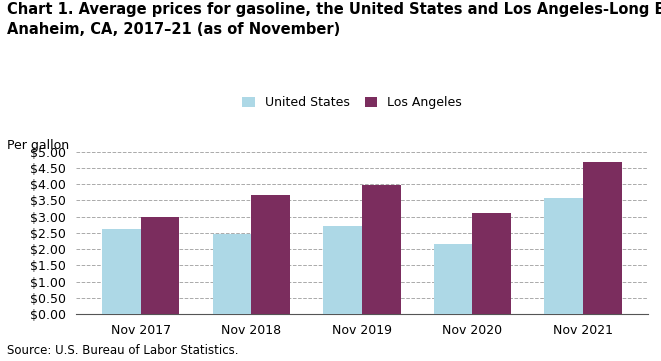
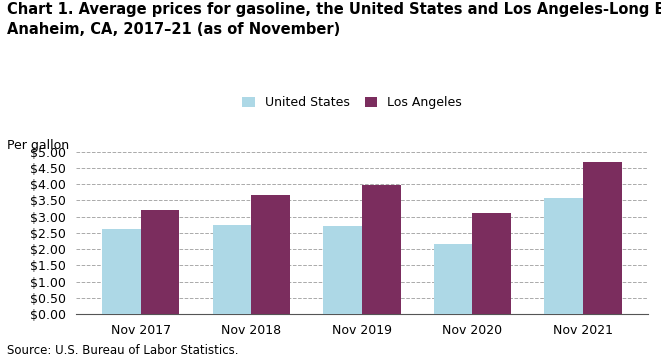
Los Angeles/Nov 2017: $3.00 -> $3.21
United States/Nov 2018: $2.45 -> $2.74
